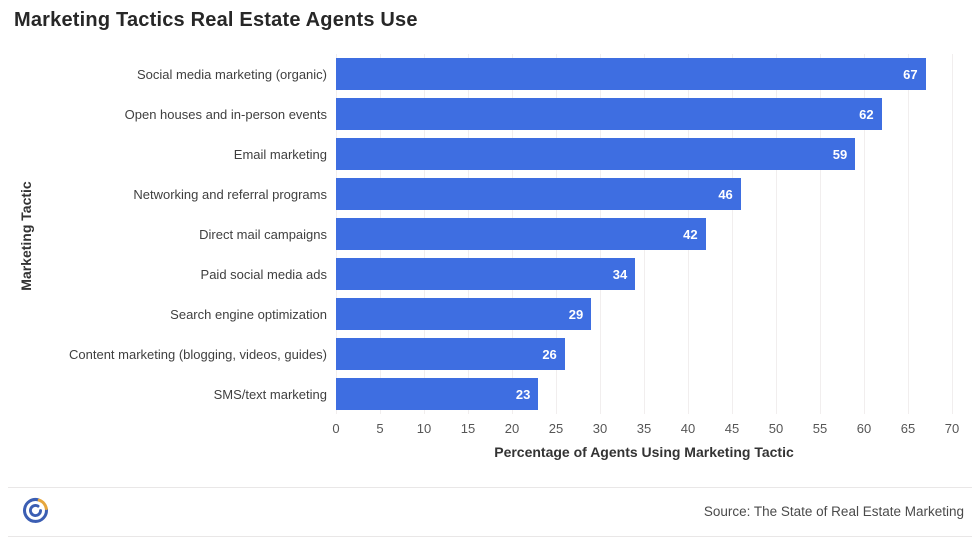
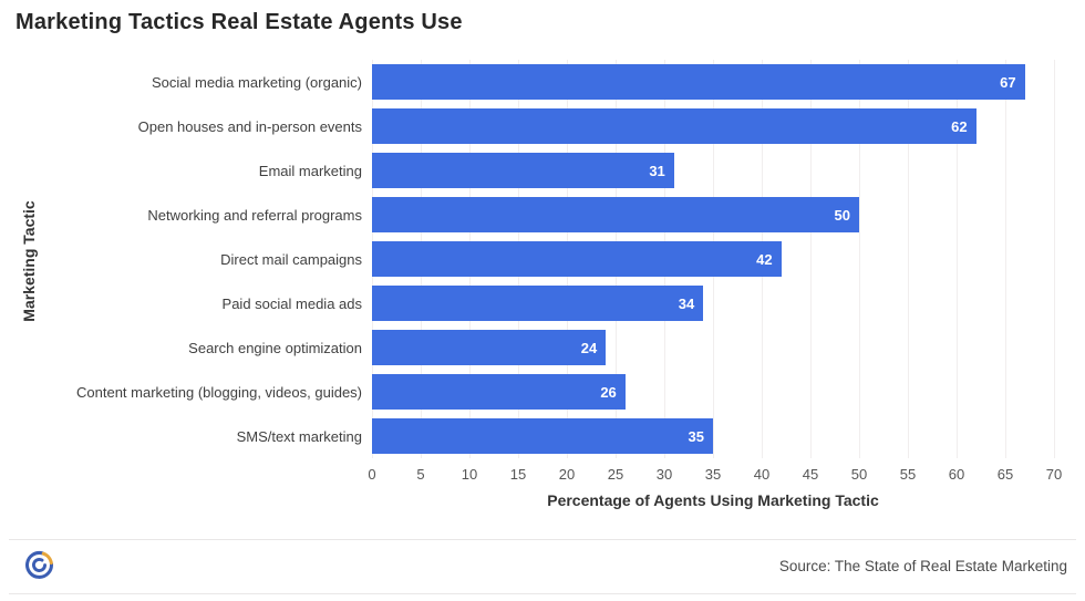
Email marketing: 59 -> 31
Networking and referral programs: 46 -> 50
Search engine optimization: 29 -> 24
SMS/text marketing: 23 -> 35
